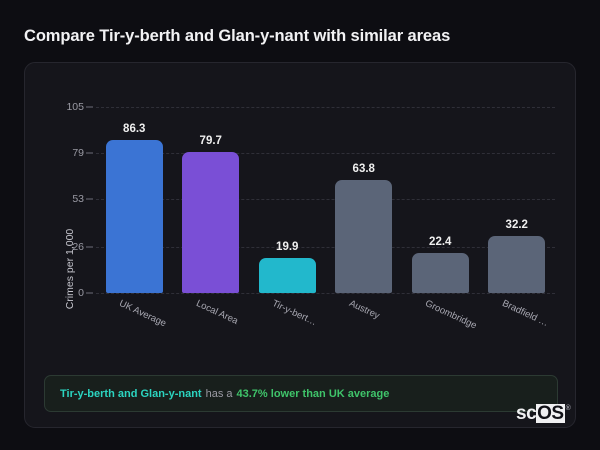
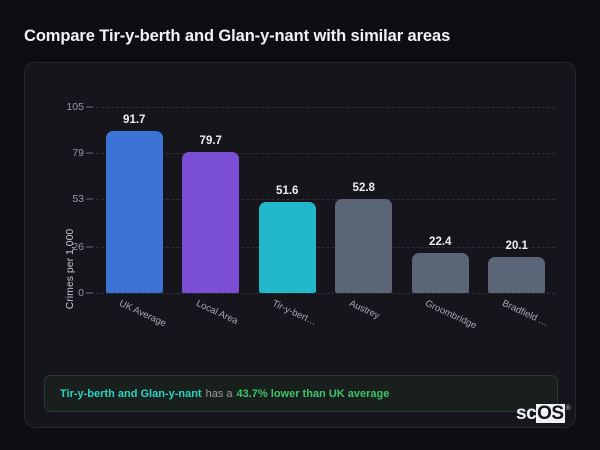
UK Average: 86.3 -> 91.7
Tir-y-bert…: 19.9 -> 51.6
Austrey: 63.8 -> 52.8
Bradfield …: 32.2 -> 20.1
